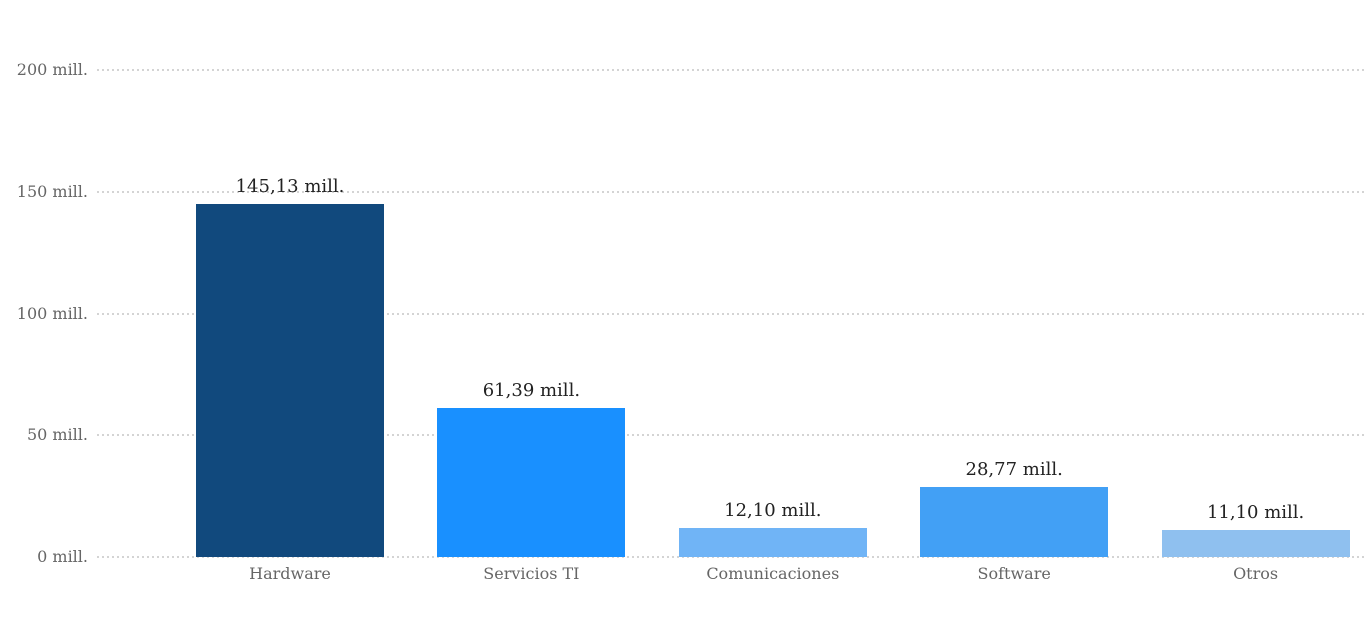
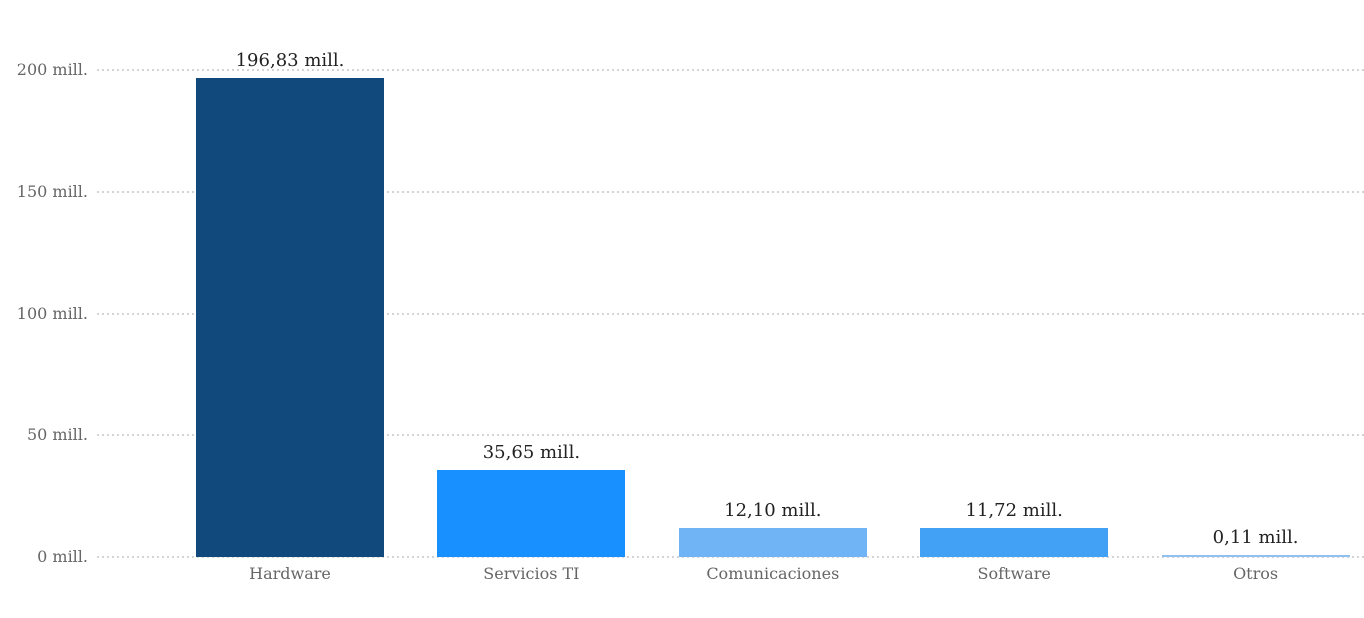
Hardware: 145,13 -> 196,83
Servicios TI: 61,39 -> 35,65
Software: 28,77 -> 11,72
Otros: 11,10 -> 0,11
